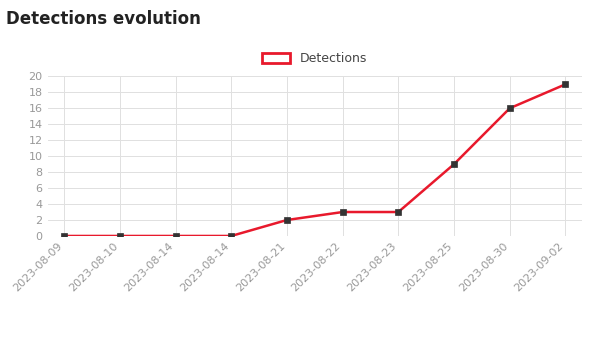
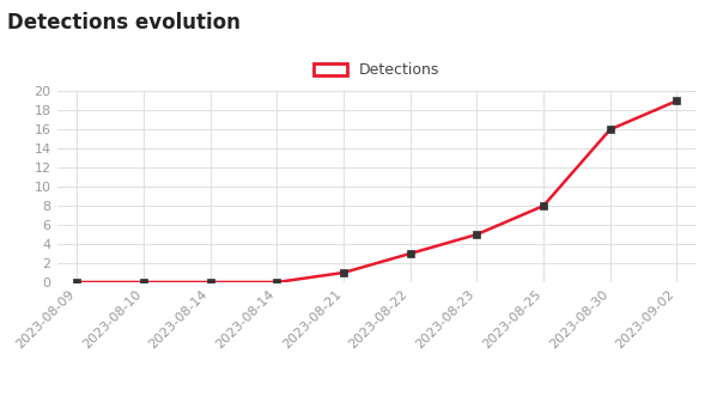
2023-08-21: 2 -> 1
2023-08-23: 3 -> 5
2023-08-25: 9 -> 8
